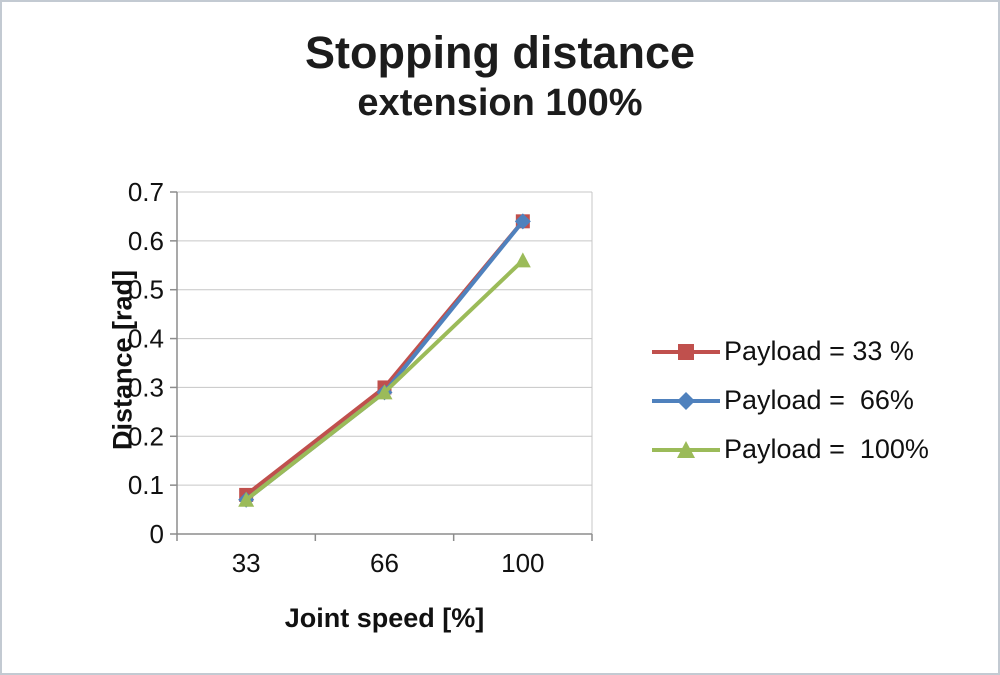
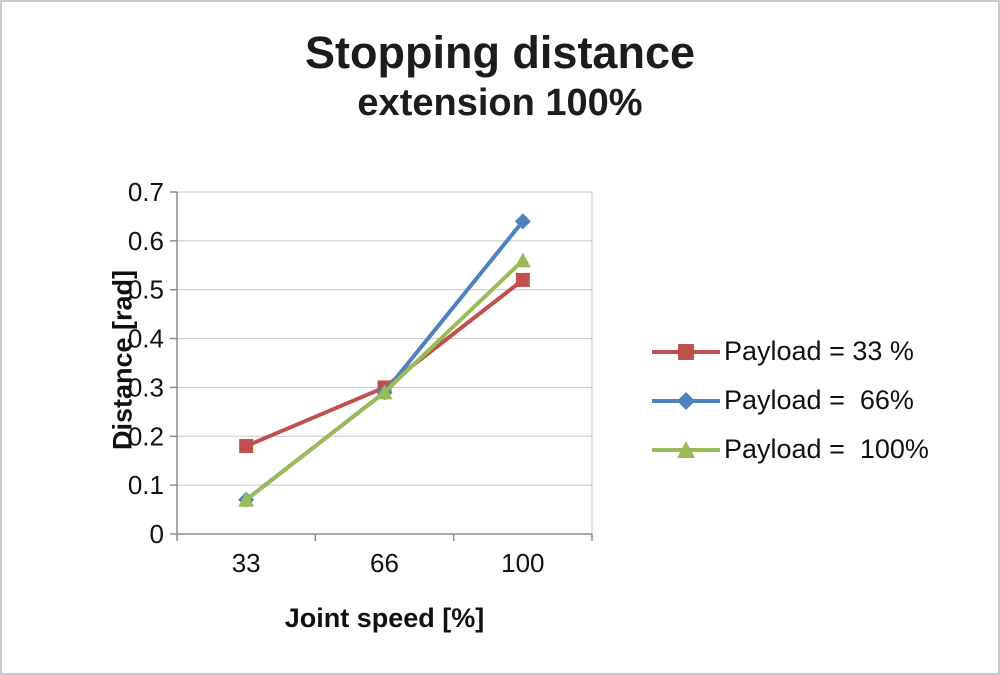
Payload = 33 %/33: 0.08 -> 0.18
Payload = 33 %/100: 0.64 -> 0.52
